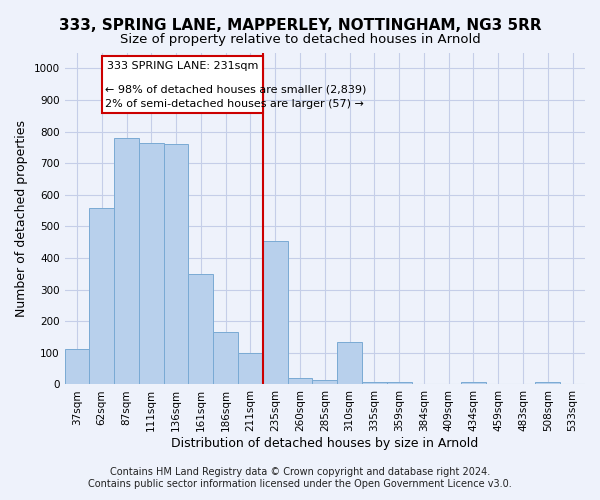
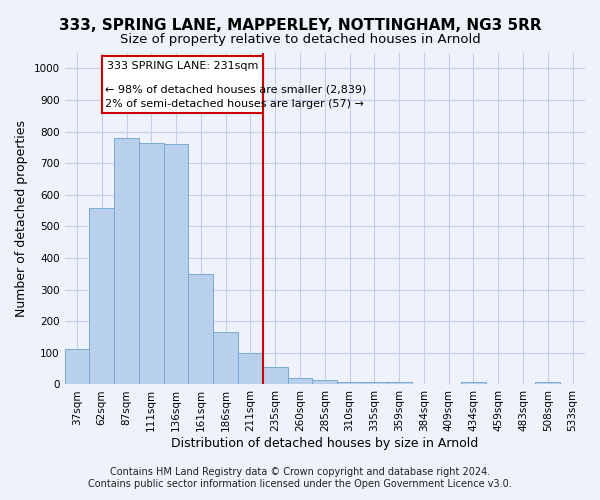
235sqm: 455 -> 55
310sqm: 135 -> 8
